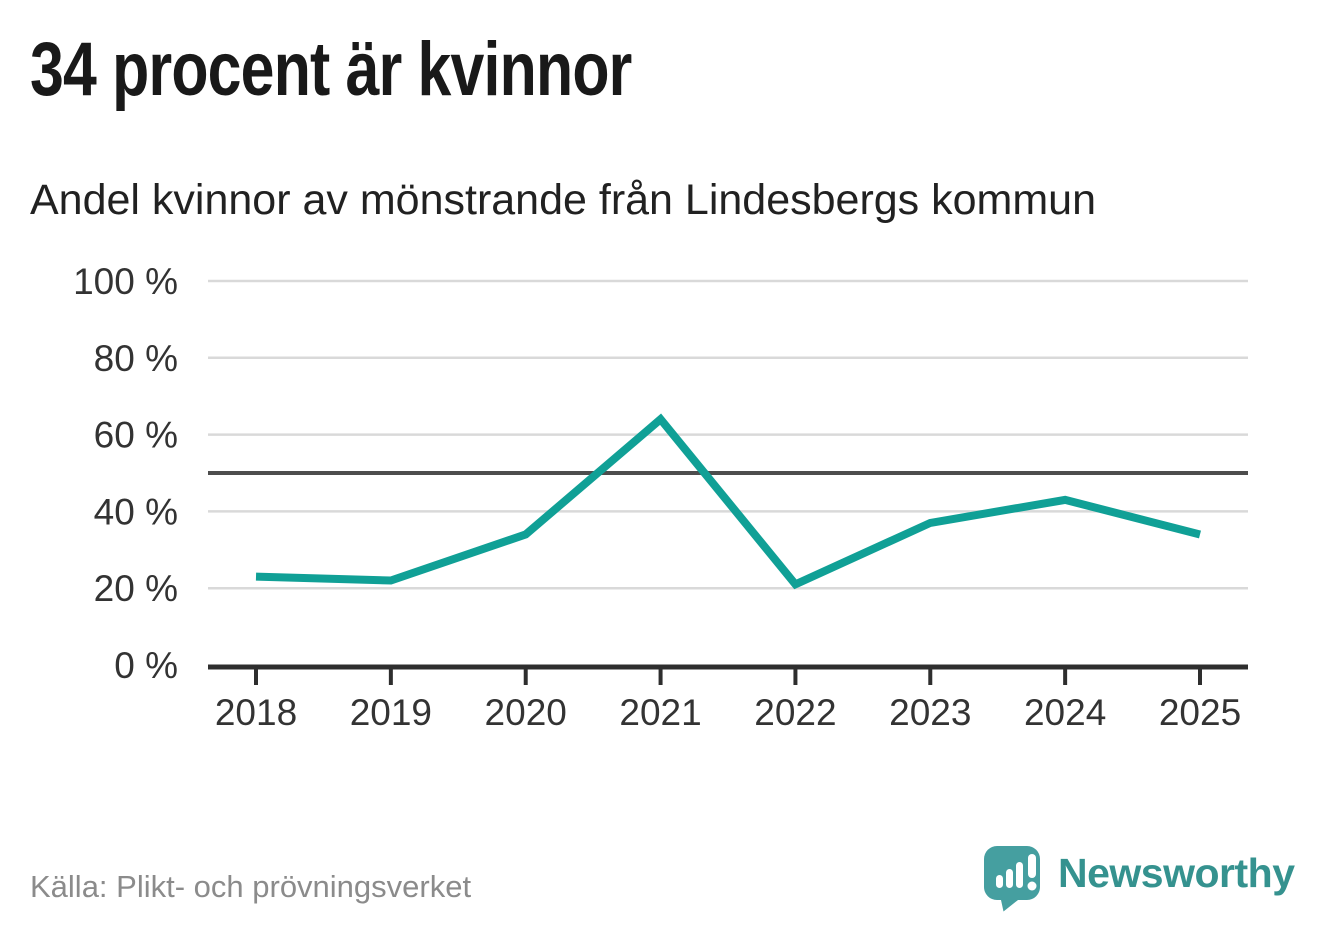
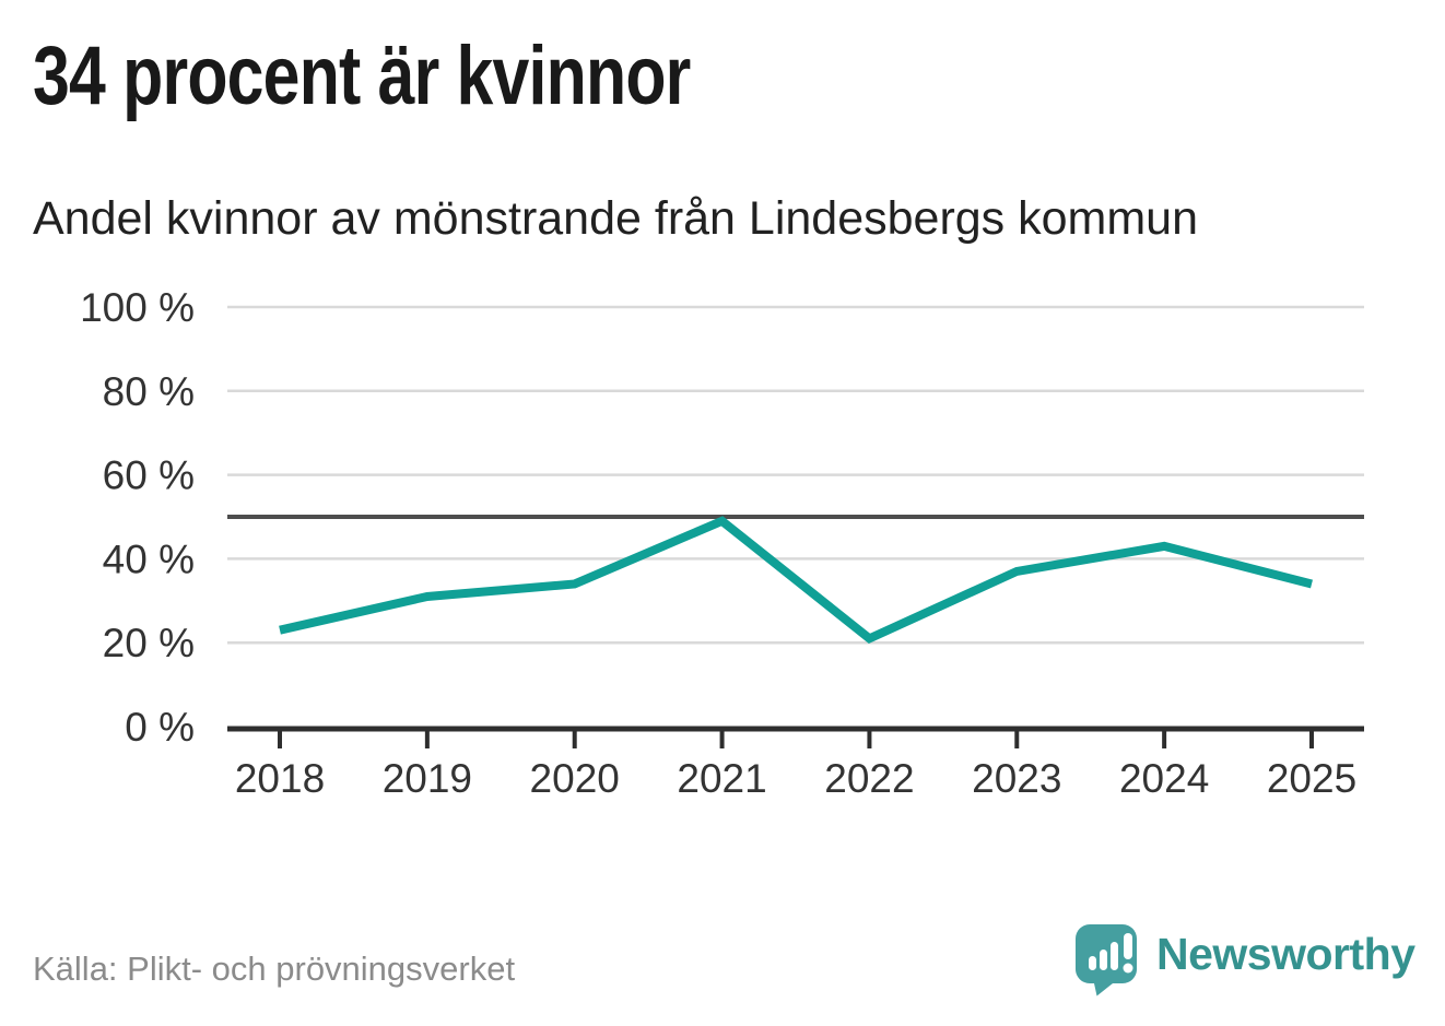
2019: 22% -> 31%
2021: 64% -> 49%
